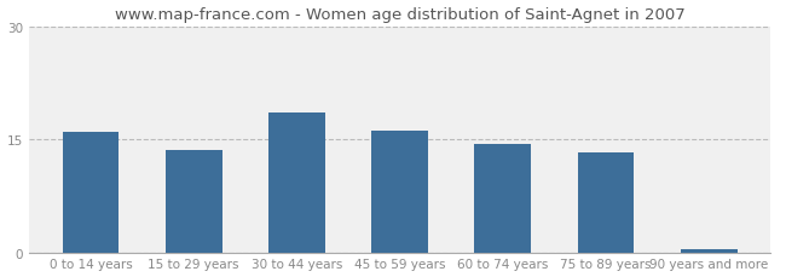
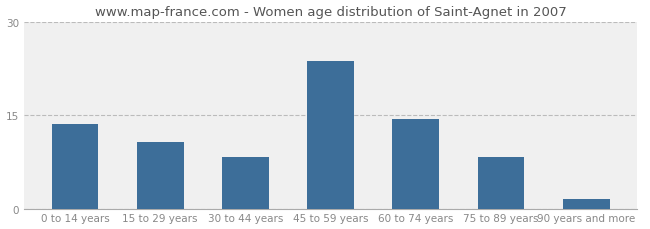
0 to 14 years: 16.0 -> 13.6
15 to 29 years: 13.5 -> 10.6
30 to 44 years: 18.5 -> 8.2
45 to 59 years: 16.2 -> 23.6
75 to 89 years: 13.2 -> 8.2
90 years and more: 0.4 -> 1.6
